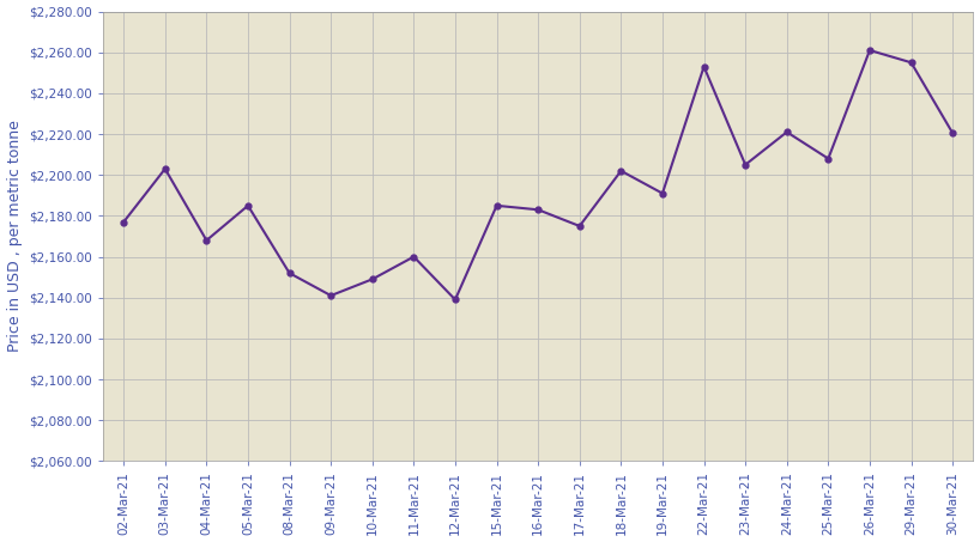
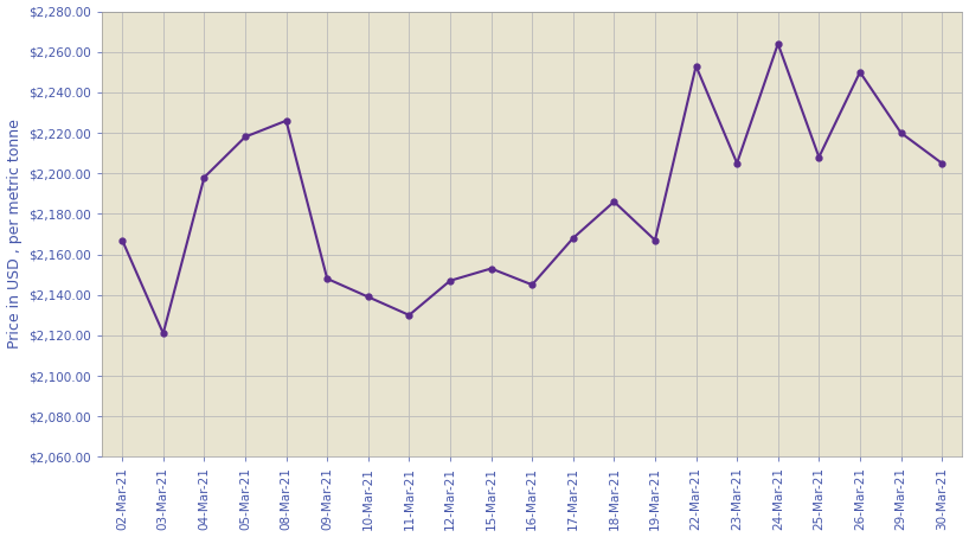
02-Mar-21: $2,177 -> $2,167
03-Mar-21: $2,203 -> $2,121
04-Mar-21: $2,168 -> $2,198
05-Mar-21: $2,185 -> $2,218
08-Mar-21: $2,152 -> $2,226
09-Mar-21: $2,141 -> $2,148
10-Mar-21: $2,149 -> $2,139
11-Mar-21: $2,160 -> $2,130
12-Mar-21: $2,139 -> $2,147
15-Mar-21: $2,185 -> $2,153
16-Mar-21: $2,183 -> $2,145
17-Mar-21: $2,175 -> $2,168
18-Mar-21: $2,202 -> $2,186
19-Mar-21: $2,191 -> $2,167
24-Mar-21: $2,221 -> $2,264
26-Mar-21: $2,261 -> $2,250
29-Mar-21: $2,255 -> $2,220
30-Mar-21: $2,220 -> $2,205
